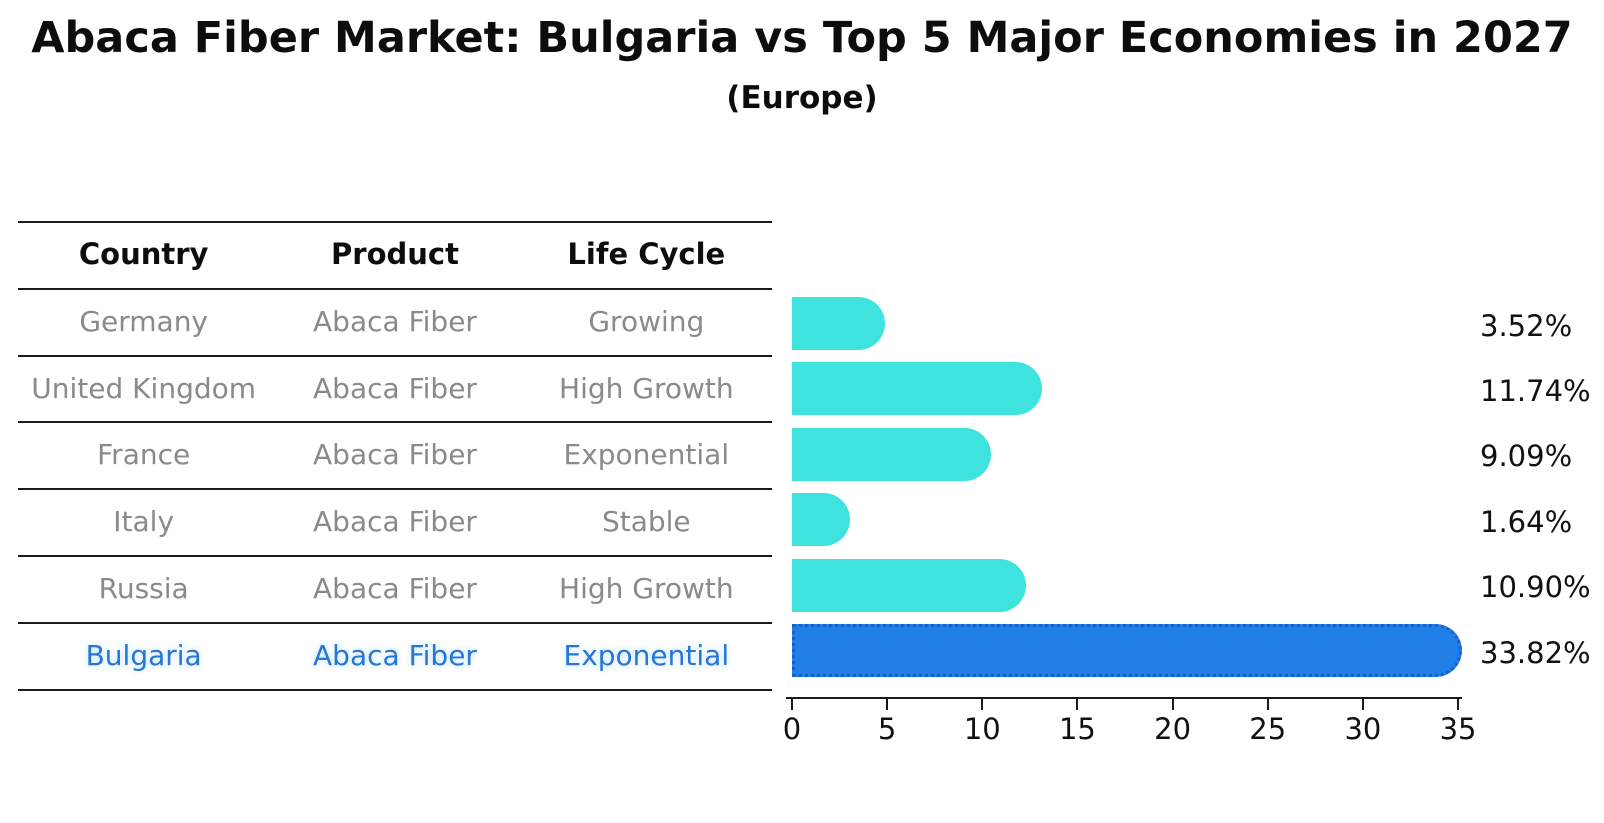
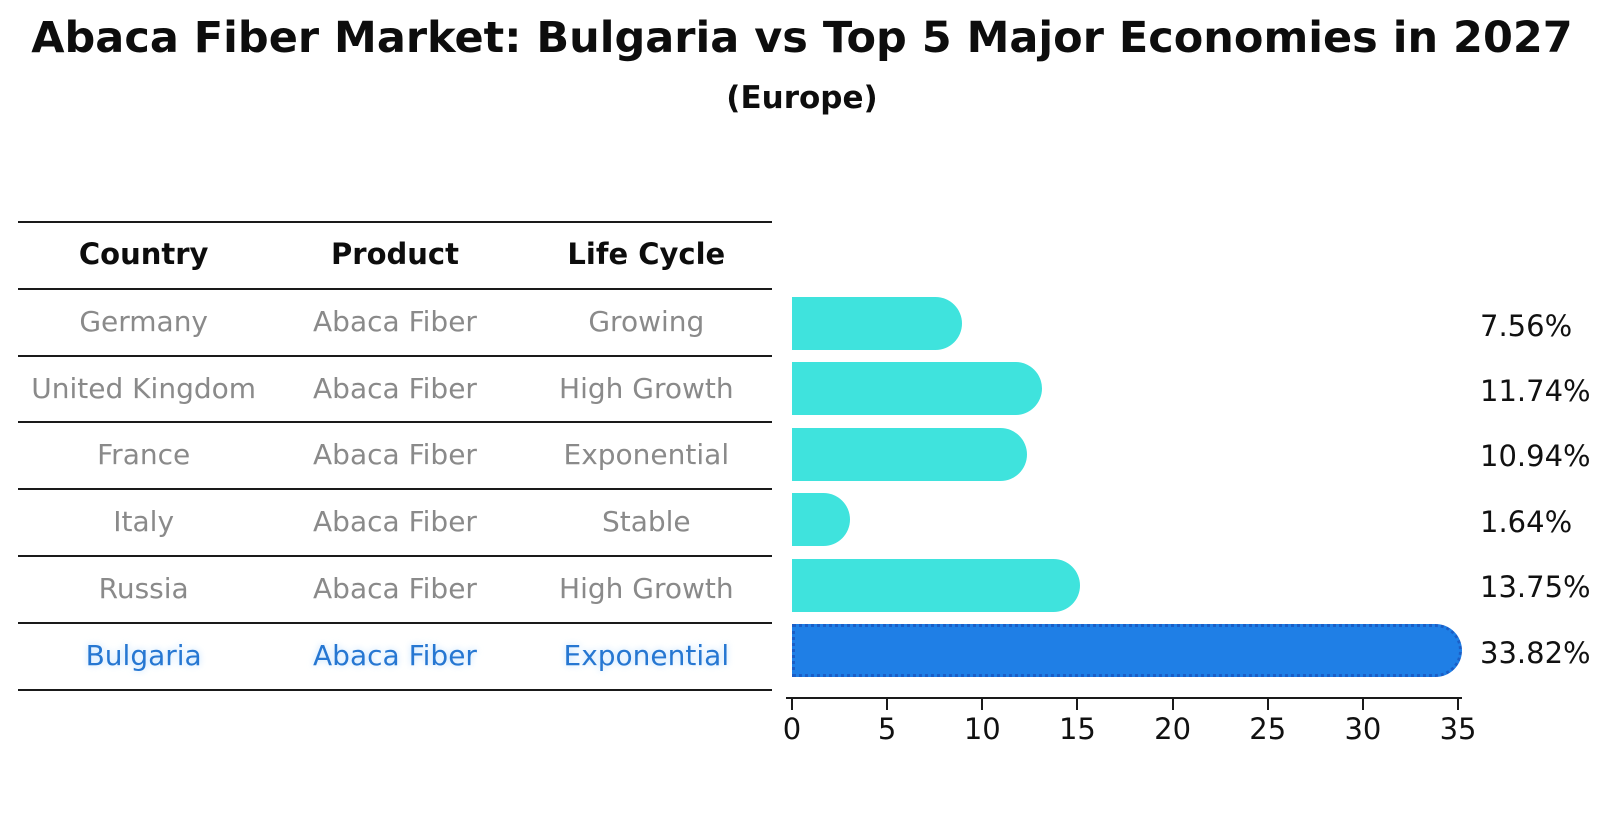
Germany: 3.52% -> 7.56%
France: 9.09% -> 10.94%
Russia: 10.90% -> 13.75%
